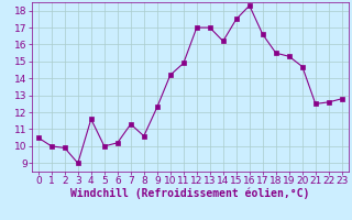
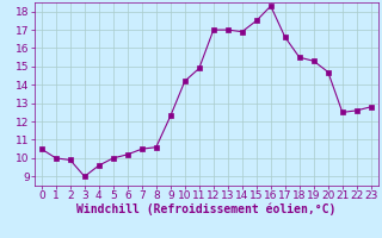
4: 11.6 -> 9.6
7: 11.3 -> 10.5
14: 16.2 -> 16.9
